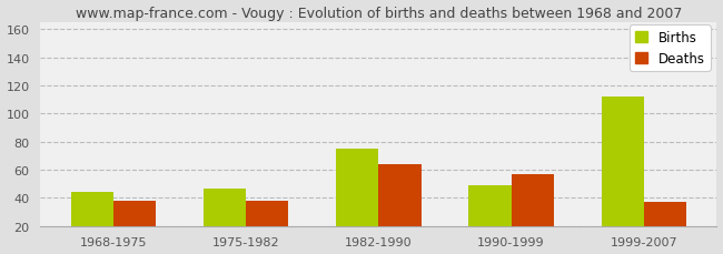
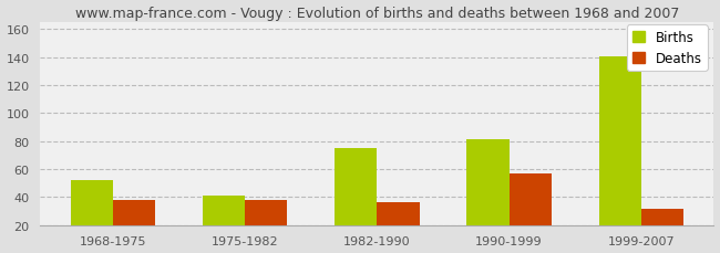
Births/1968-1975: 44 -> 52
Births/1975-1982: 47 -> 41
Deaths/1982-1990: 64 -> 36
Births/1990-1999: 49 -> 81
Births/1999-2007: 112 -> 141
Deaths/1999-2007: 37 -> 32
